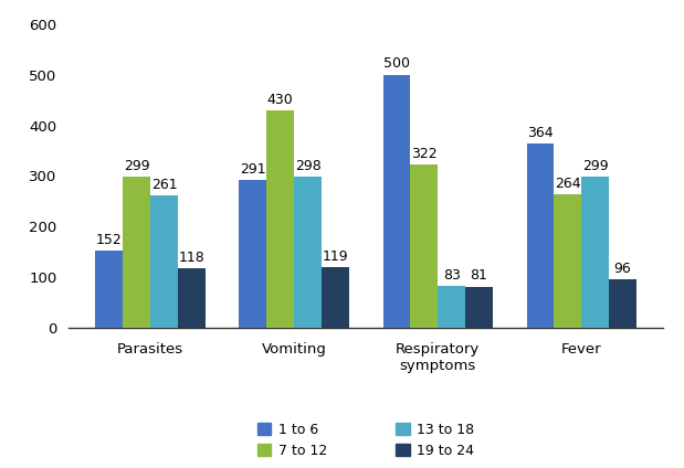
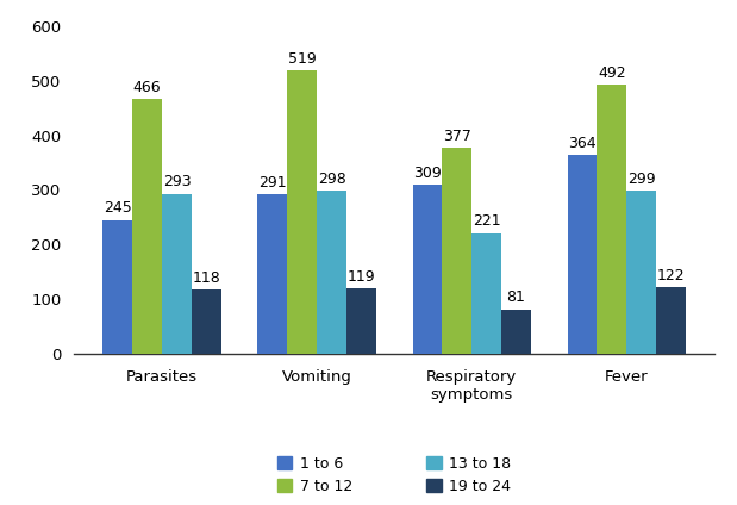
1 to 6/Parasites: 152 -> 245
7 to 12/Parasites: 299 -> 466
13 to 18/Parasites: 261 -> 293
7 to 12/Vomiting: 430 -> 519
1 to 6/Respiratory symptoms: 500 -> 309
7 to 12/Respiratory symptoms: 322 -> 377
13 to 18/Respiratory symptoms: 83 -> 221
7 to 12/Fever: 264 -> 492
19 to 24/Fever: 96 -> 122
